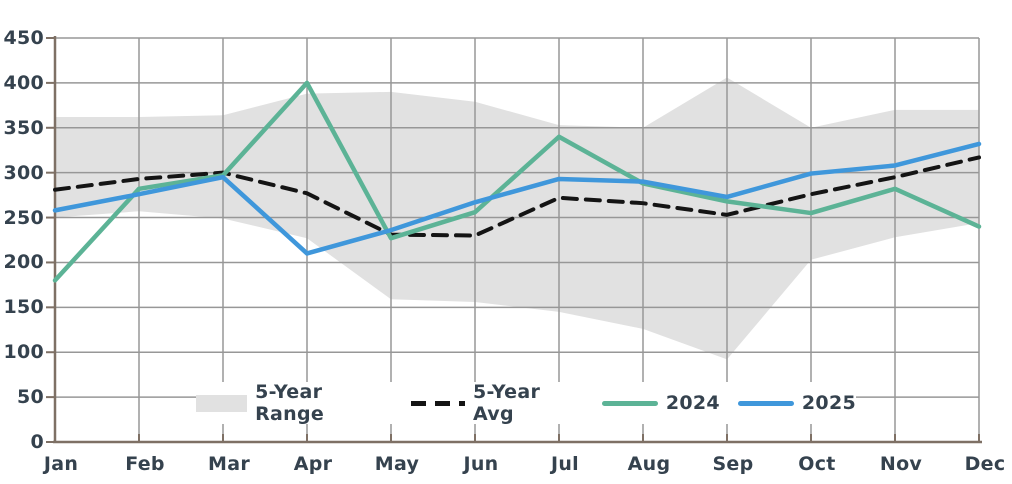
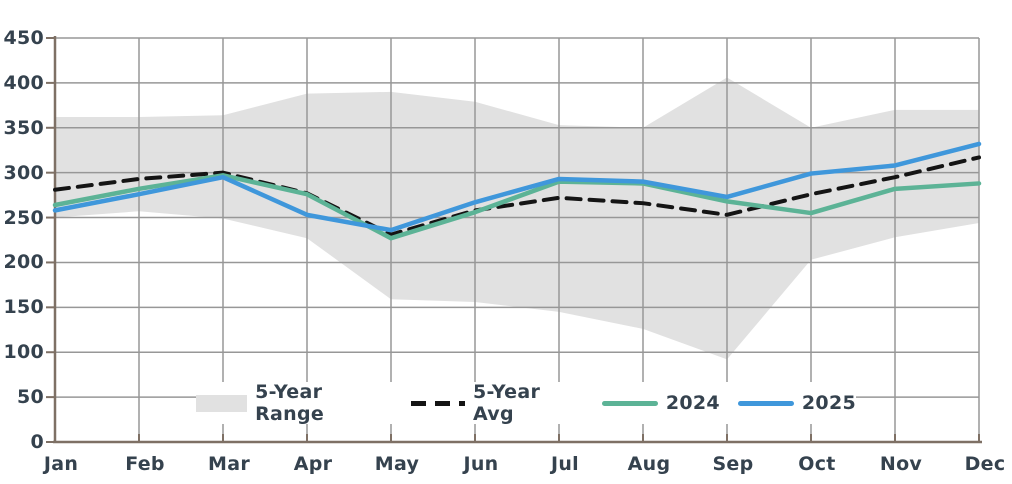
2024/Jan: 180 -> 260
2024/Apr: 400 -> 280
2025/Apr: 210 -> 250
5-Year Avg/Jun: 230 -> 260
2024/Jul: 340 -> 290
2024/Dec: 240 -> 290
